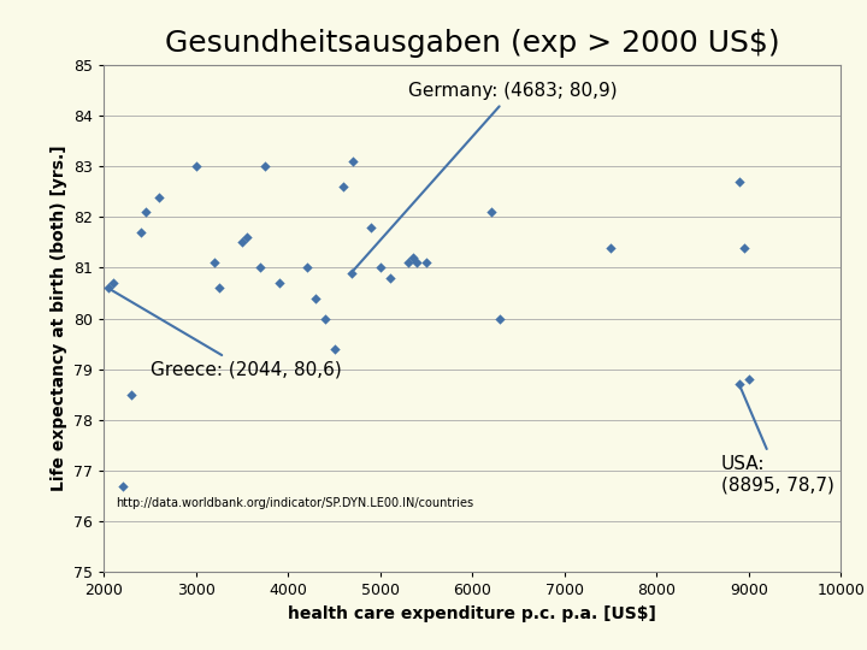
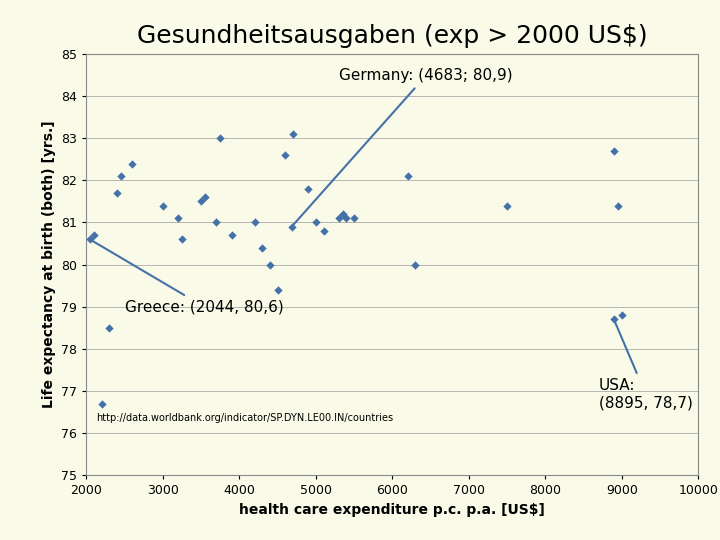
3000: 83.0 -> 81.4
